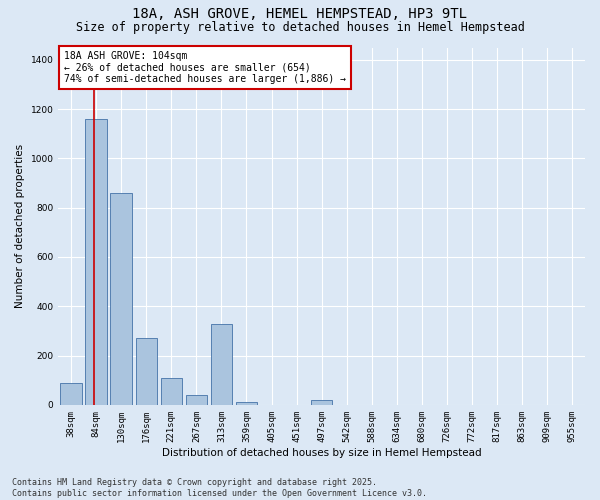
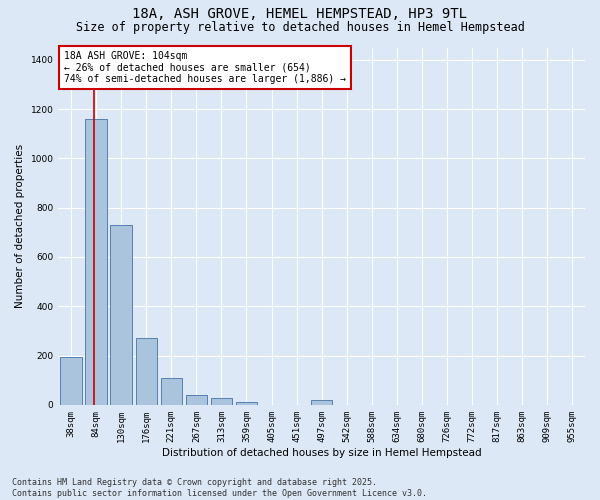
38sqm: 90 -> 195
130sqm: 860 -> 730
313sqm: 330 -> 28
